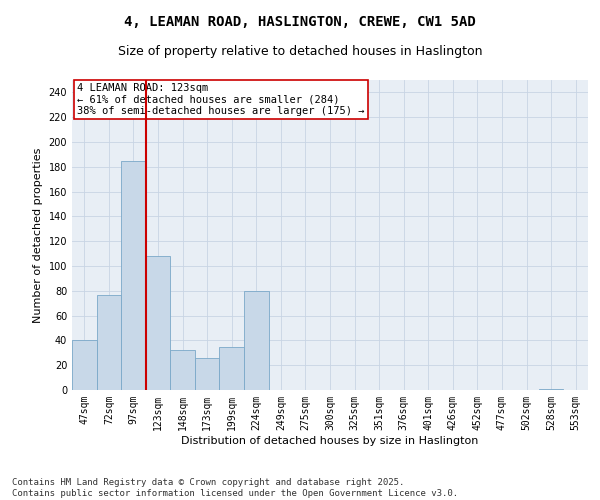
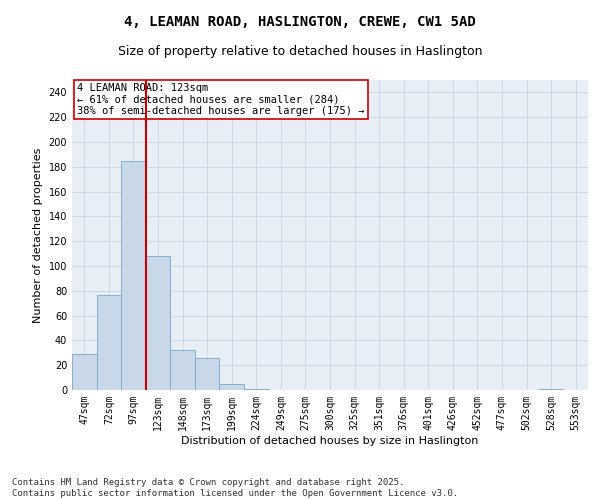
47sqm: 40 -> 29
199sqm: 35 -> 5
224sqm: 80 -> 1
